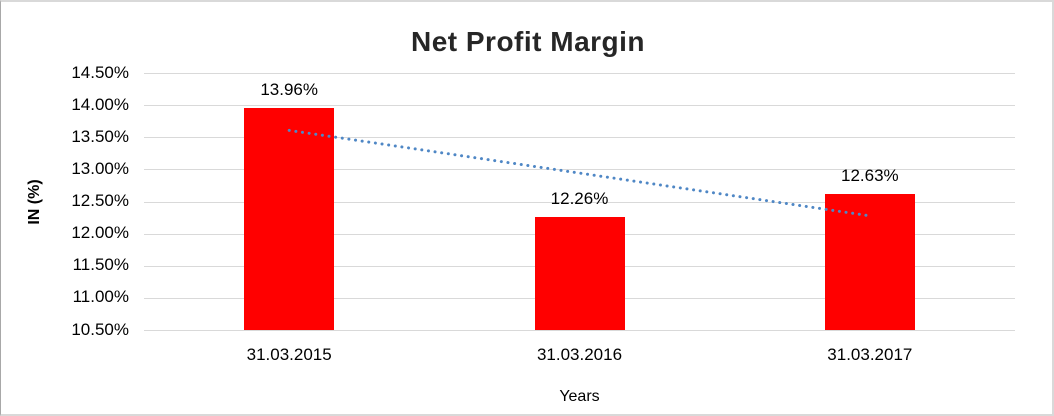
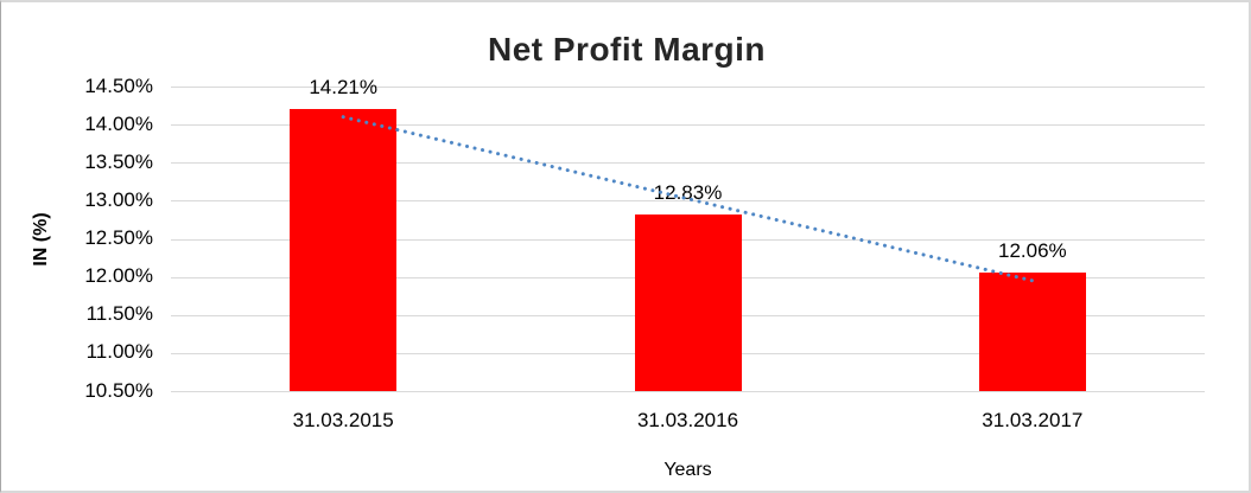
31.03.2015: 13.96% -> 14.21%
31.03.2016: 12.26% -> 12.83%
31.03.2017: 12.63% -> 12.06%
